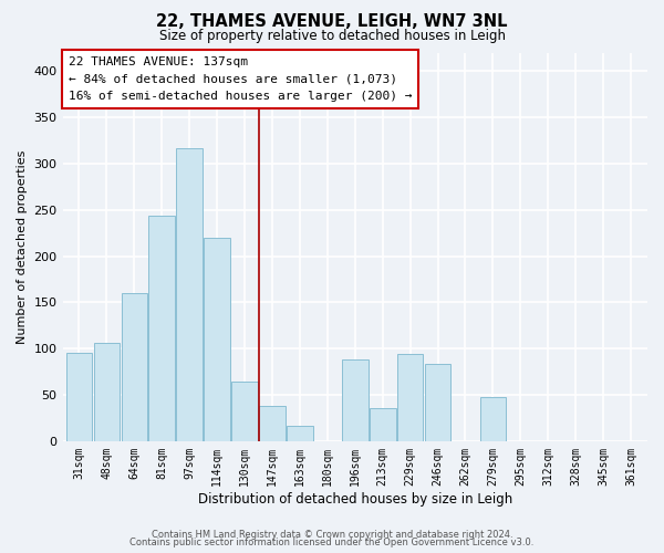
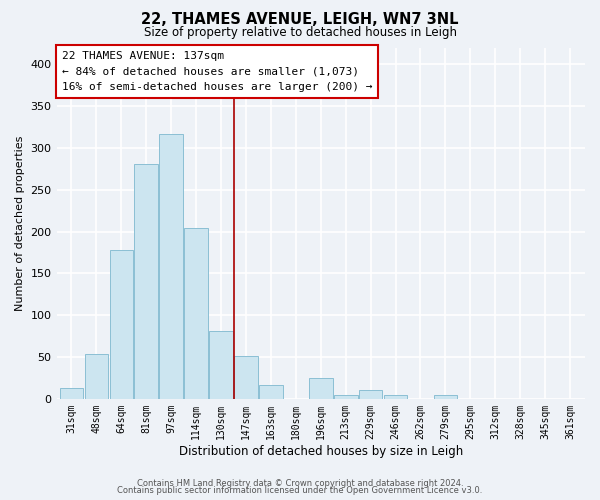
31sqm: 96 -> 13
48sqm: 106 -> 53
64sqm: 160 -> 178
81sqm: 244 -> 281
114sqm: 220 -> 204
130sqm: 64 -> 81
147sqm: 38 -> 51
196sqm: 88 -> 25
213sqm: 36 -> 5
229sqm: 94 -> 10
246sqm: 84 -> 5
279sqm: 48 -> 5
